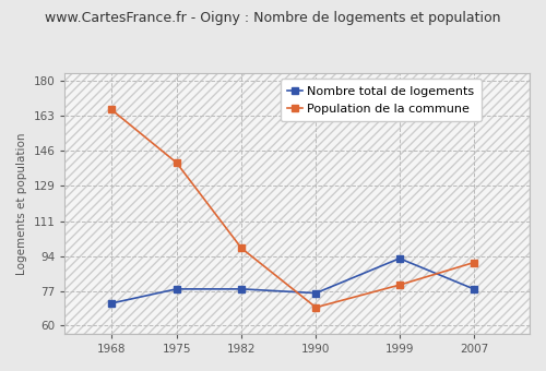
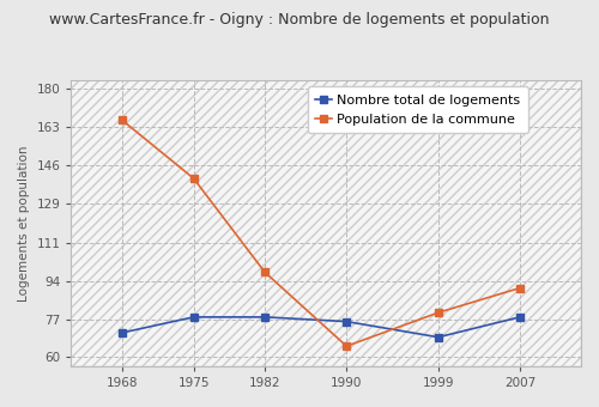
Population de la commune/1990: 69 -> 65
Nombre total de logements/1999: 93 -> 69
